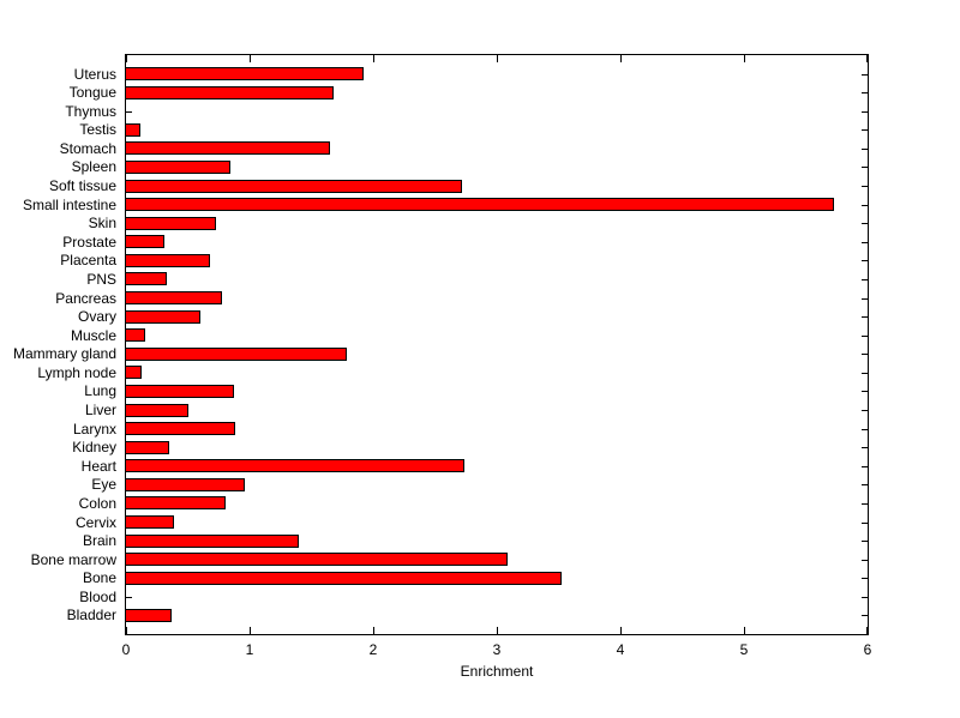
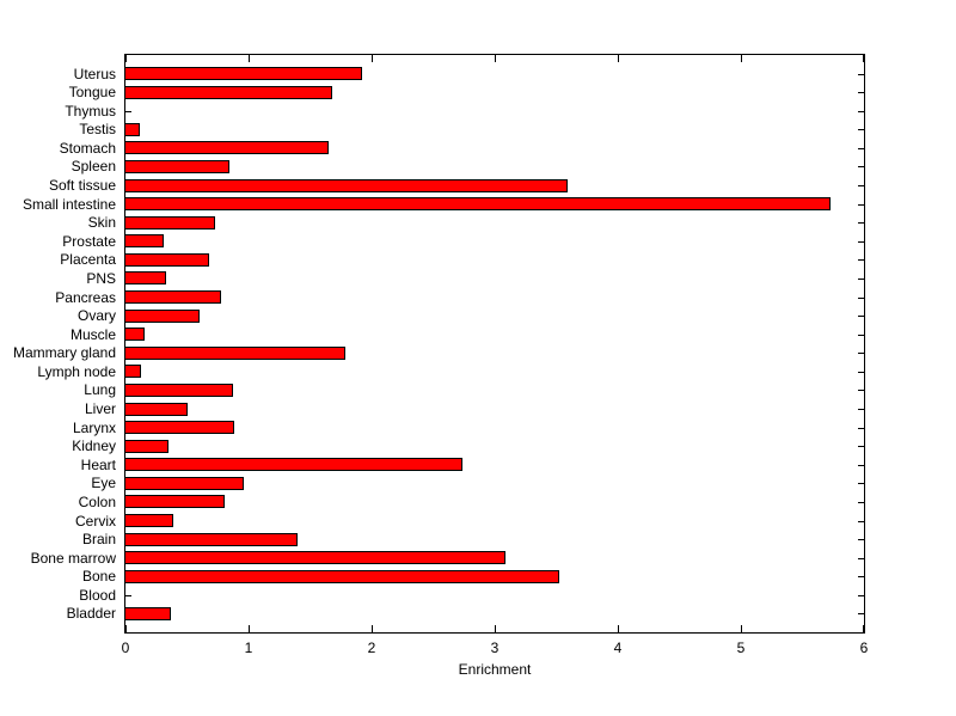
Soft tissue: 2.72 -> 3.59
